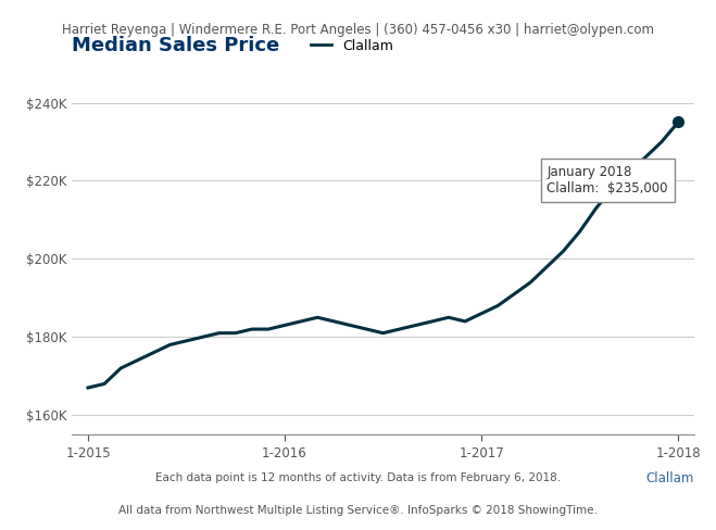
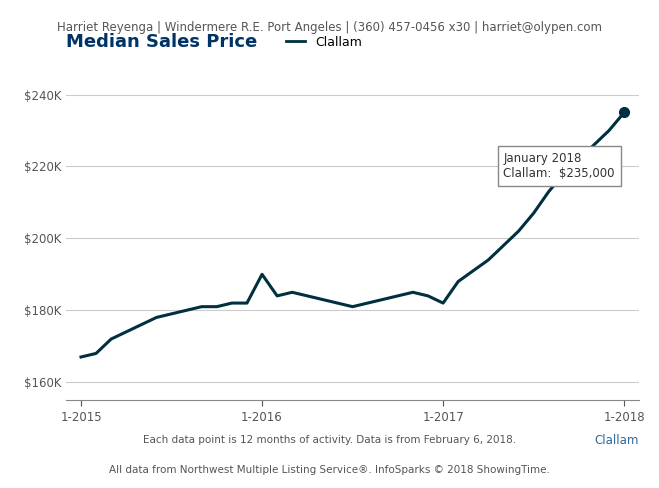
1-2016: $183K -> $190K
1-2017: $186K -> $182K
